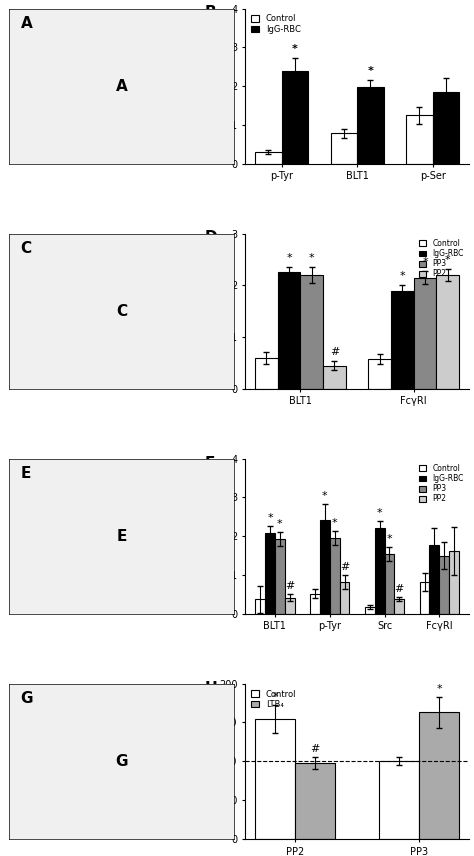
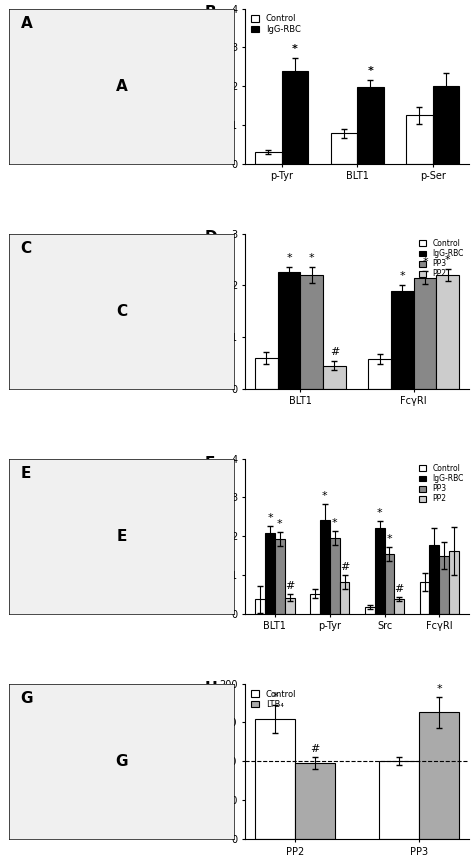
IgG-RBC/p-Ser: 1.85 -> 2.00
